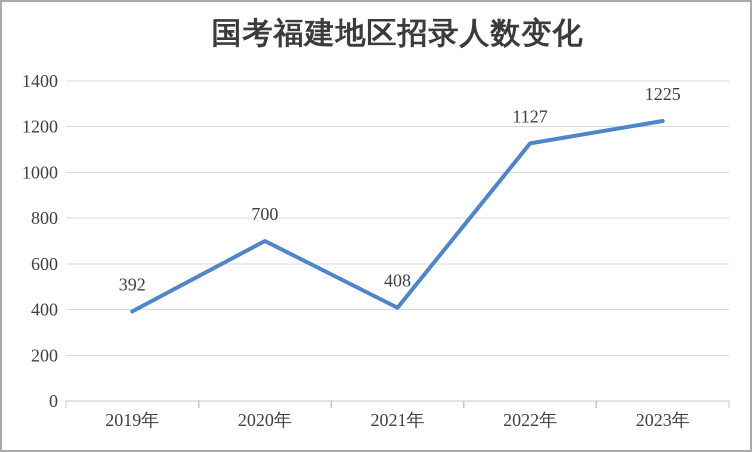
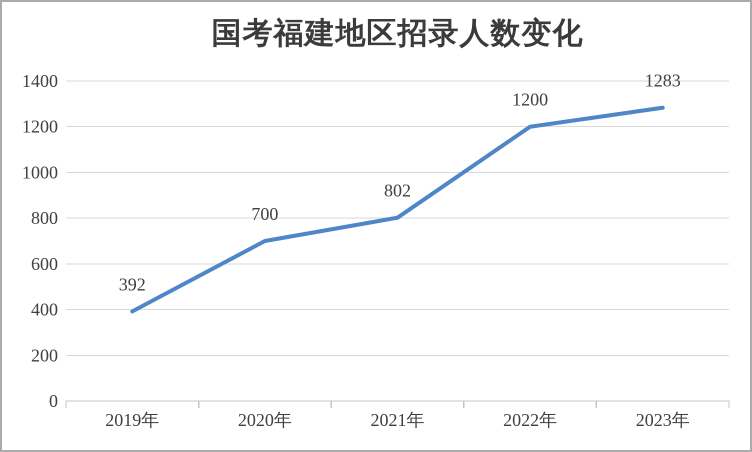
2021年: 408 -> 802
2022年: 1127 -> 1200
2023年: 1225 -> 1283
